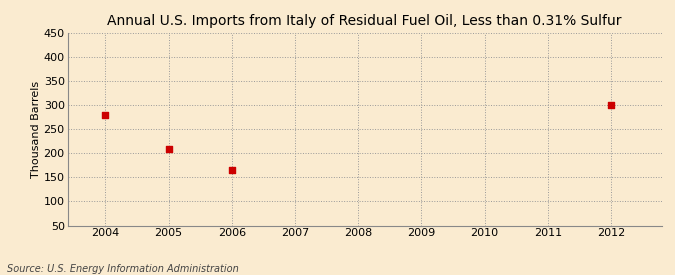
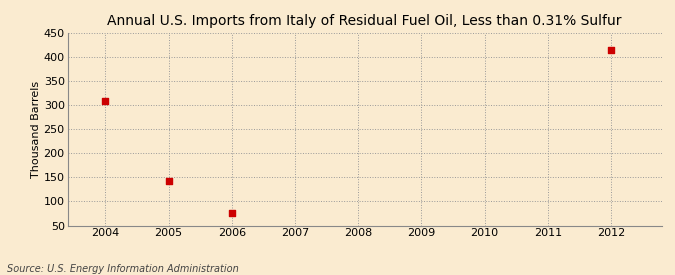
2004: 280 -> 308
2005: 210 -> 143
2006: 165 -> 75
2012: 300 -> 415
